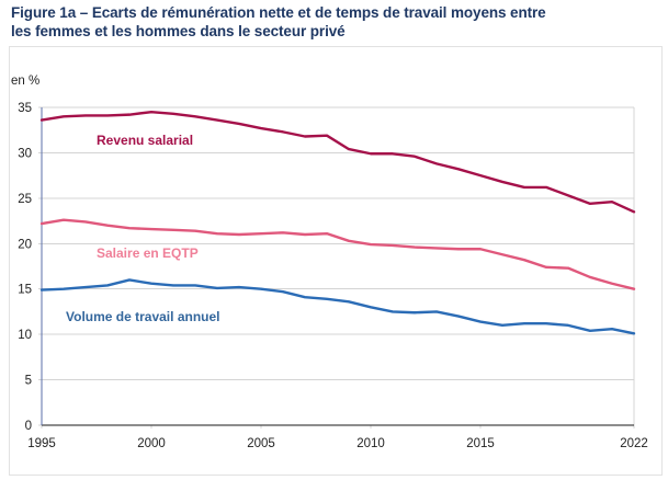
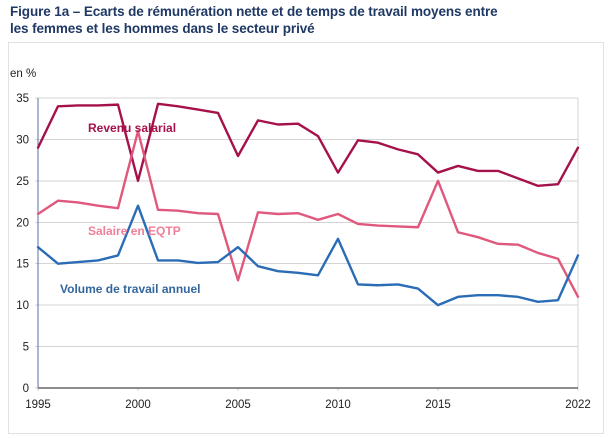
Revenu salarial/1995: 34 -> 29
Salaire en EQTP/1995: 22 -> 21
Volume de travail annuel/1995: 15 -> 17
Revenu salarial/2000: 34 -> 25
Salaire en EQTP/2000: 22 -> 31
Volume de travail annuel/2000: 16 -> 22
Revenu salarial/2005: 33 -> 28
Salaire en EQTP/2005: 21 -> 13
Volume de travail annuel/2005: 15 -> 17
Revenu salarial/2010: 30 -> 26
Salaire en EQTP/2010: 20 -> 21
Volume de travail annuel/2010: 13 -> 18
Revenu salarial/2015: 28 -> 26
Salaire en EQTP/2015: 19 -> 25
Volume de travail annuel/2015: 11 -> 10
Revenu salarial/2022: 24 -> 29
Salaire en EQTP/2022: 15 -> 11
Volume de travail annuel/2022: 10 -> 16
